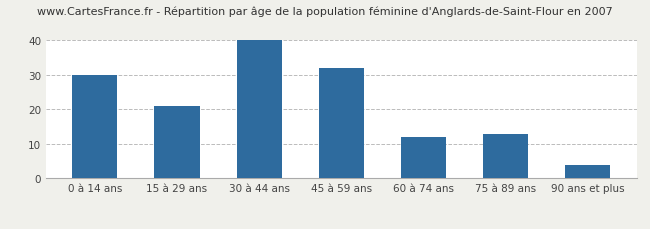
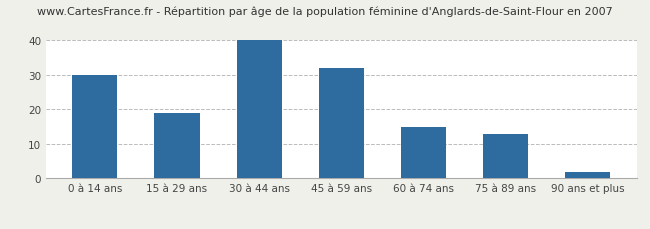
15 à 29 ans: 21 -> 19
60 à 74 ans: 12 -> 15
90 ans et plus: 4 -> 2
